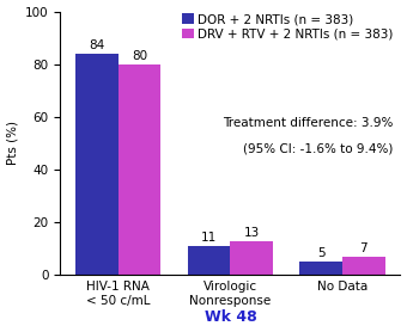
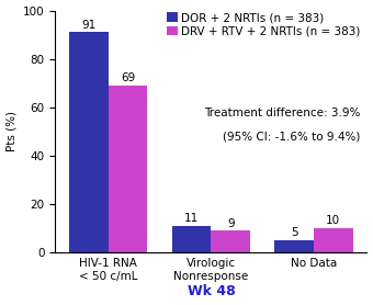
DOR + 2 NRTIs (n = 383)/HIV-1 RNA < 50 c/mL: 84 -> 91
DRV + RTV + 2 NRTIs (n = 383)/HIV-1 RNA < 50 c/mL: 80 -> 69
DRV + RTV + 2 NRTIs (n = 383)/Virologic Nonresponse: 13 -> 9
DRV + RTV + 2 NRTIs (n = 383)/No Data: 7 -> 10
